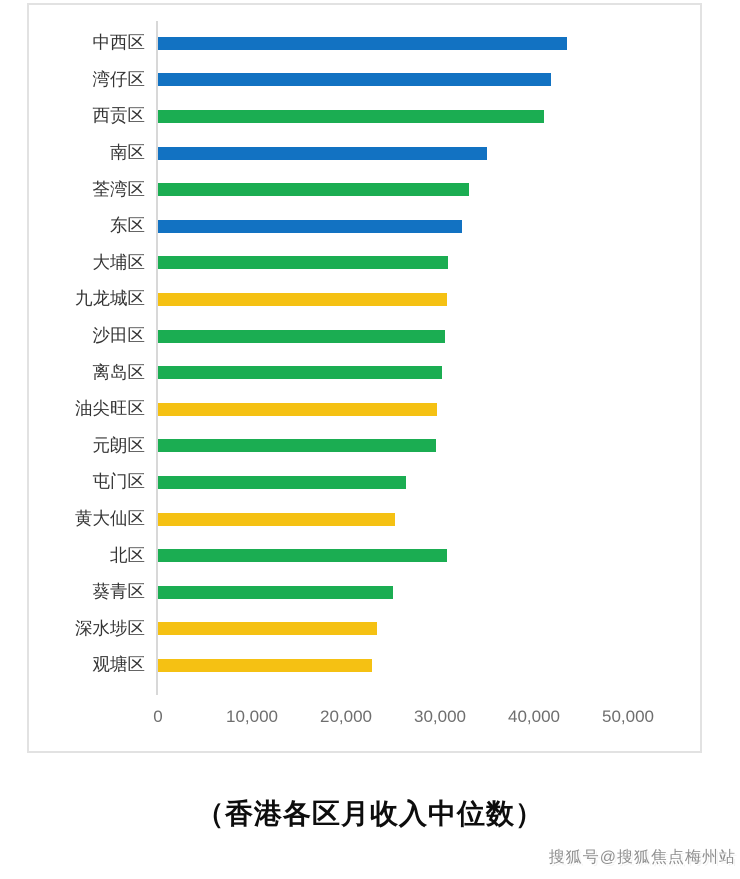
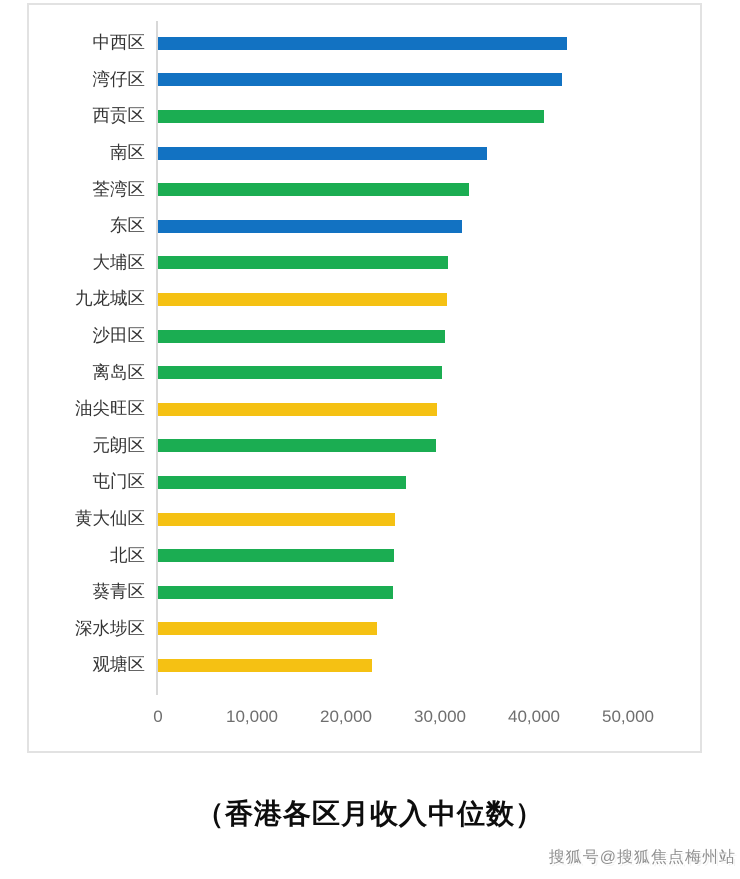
湾仔区: 42000 -> 43000
北区: 31000 -> 25000
